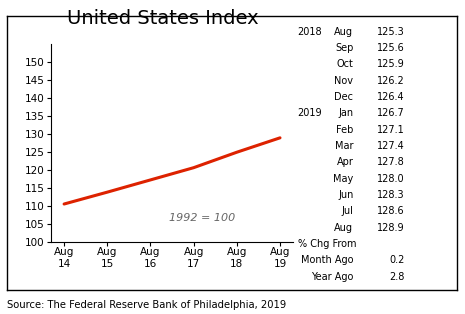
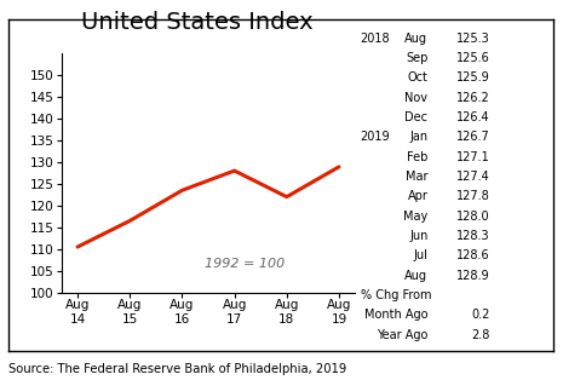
Aug 15: 113.8 -> 116.5
Aug 16: 117.2 -> 123.5
Aug 17: 120.6 -> 128.0
Aug 18: 124.9 -> 122.0
